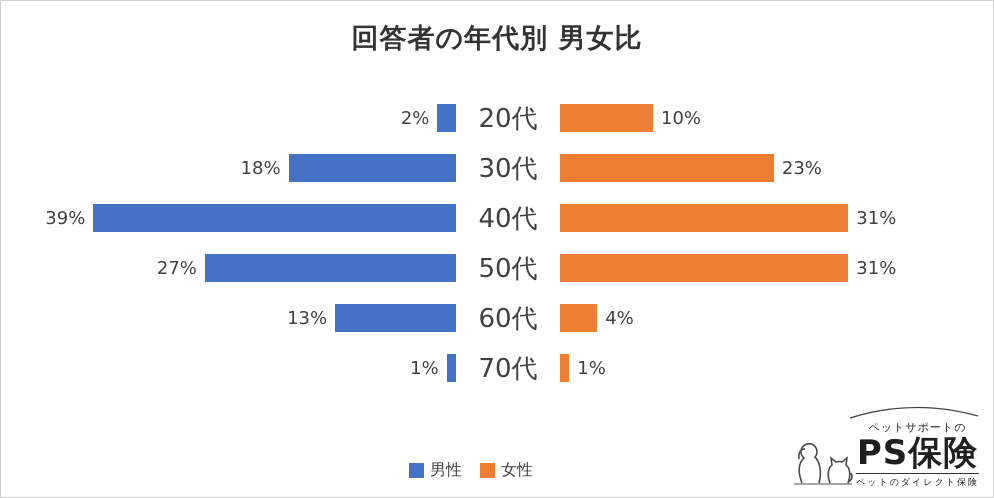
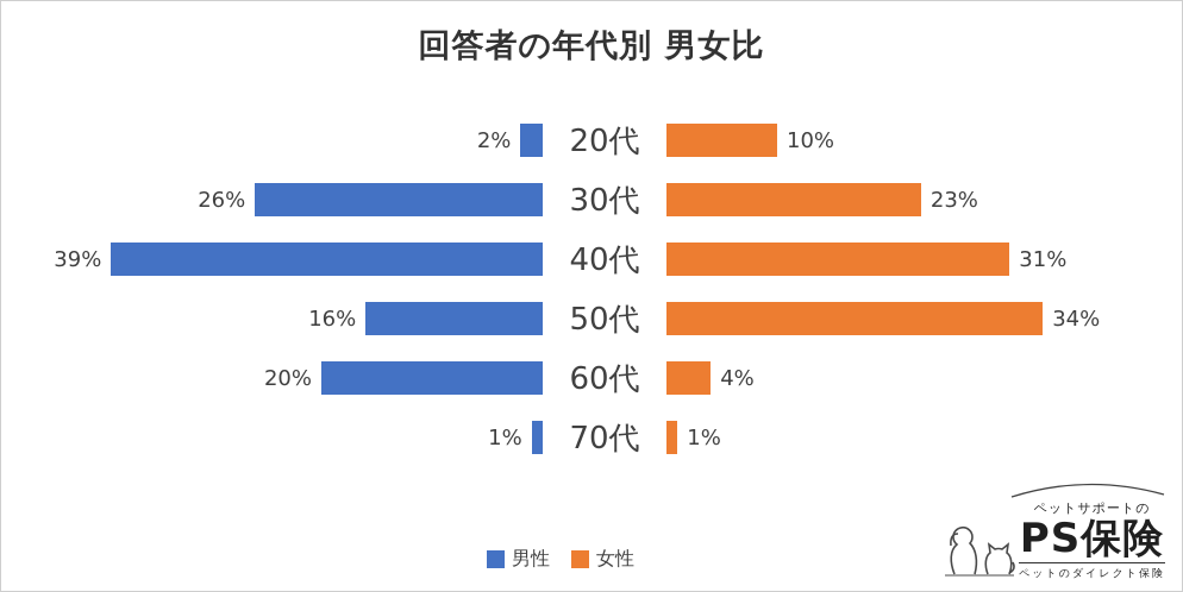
男性/30代: 18% -> 26%
男性/50代: 27% -> 16%
女性/50代: 31% -> 34%
男性/60代: 13% -> 20%
